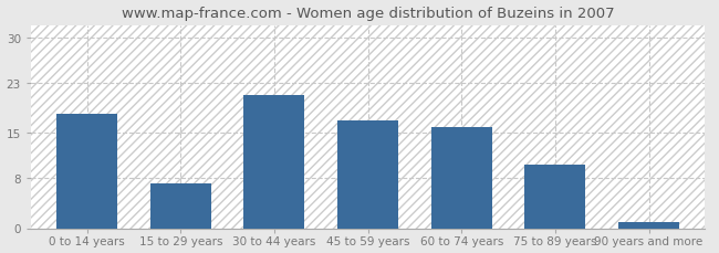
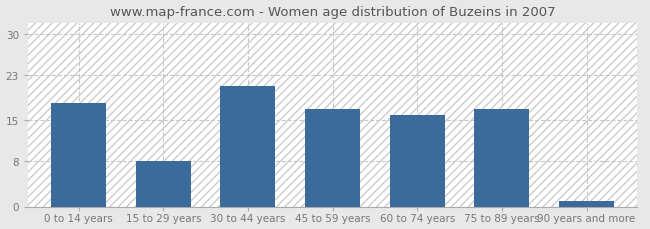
15 to 29 years: 7 -> 8
75 to 89 years: 10 -> 17
